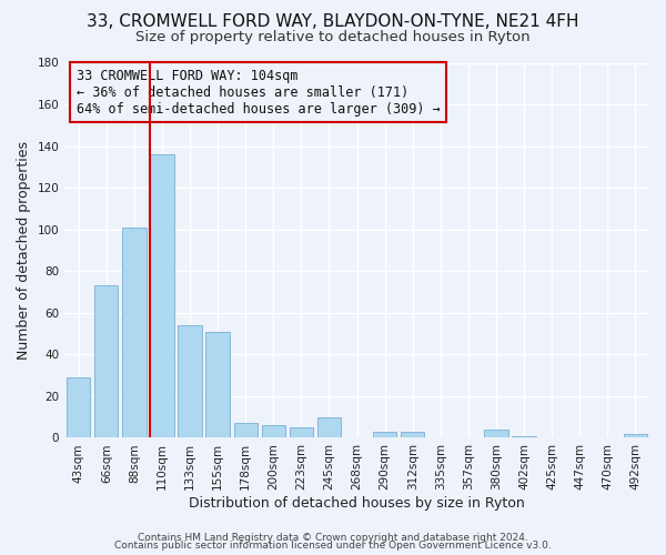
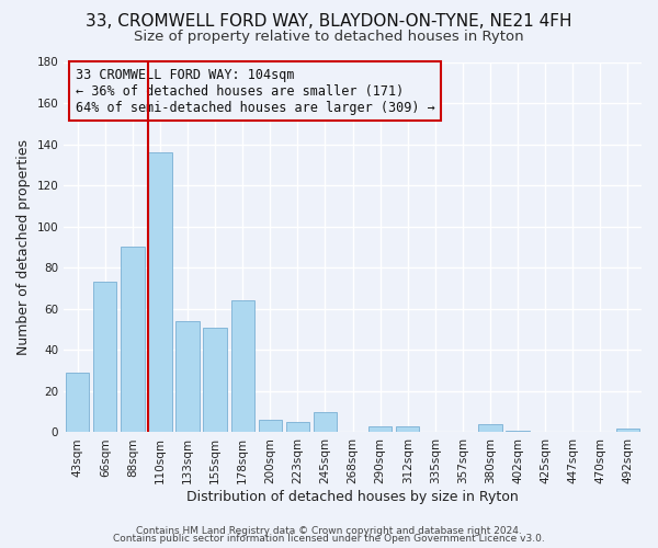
88sqm: 101 -> 90
178sqm: 7 -> 64
